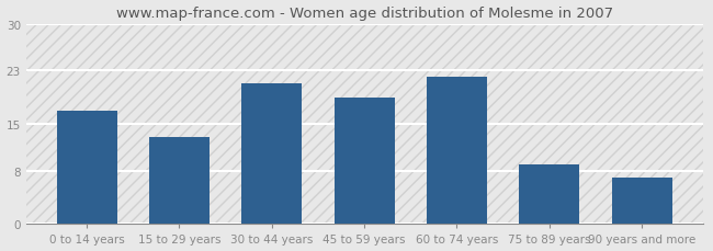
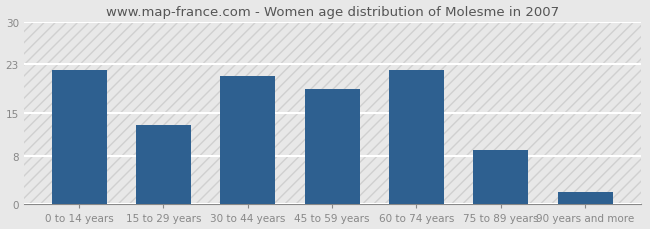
0 to 14 years: 17 -> 22
90 years and more: 7 -> 2
